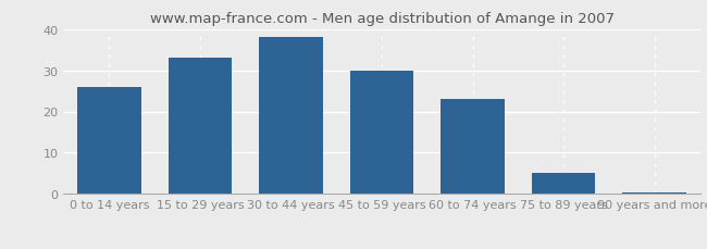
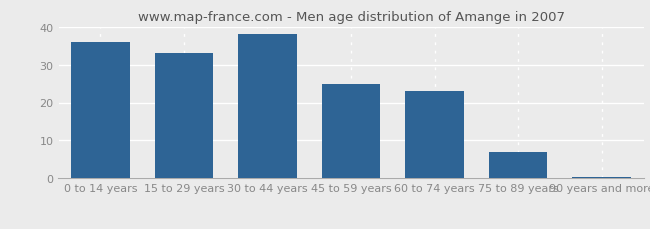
0 to 14 years: 26.0 -> 36.0
45 to 59 years: 30.0 -> 25.0
75 to 89 years: 5.0 -> 7.0
